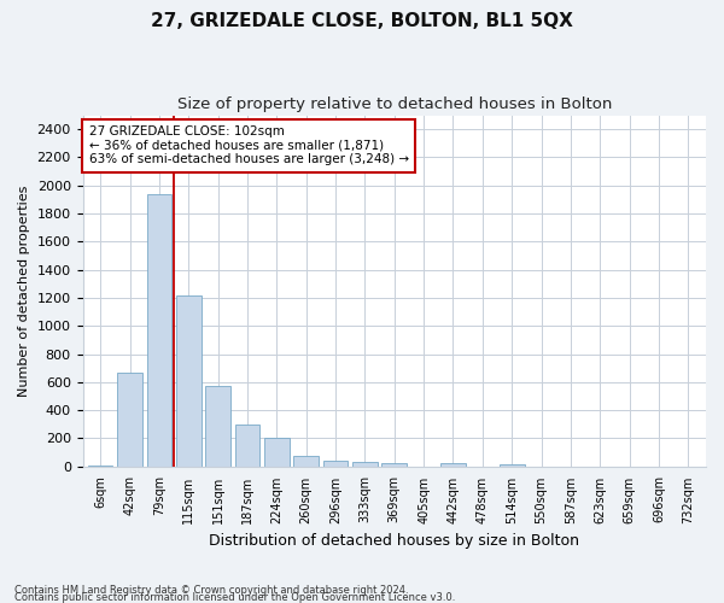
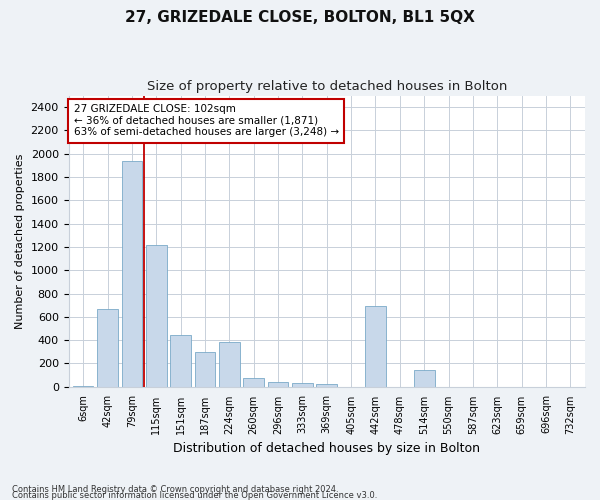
151sqm: 570 -> 440
224sqm: 200 -> 380
442sqm: 20 -> 690
514sqm: 10 -> 140
